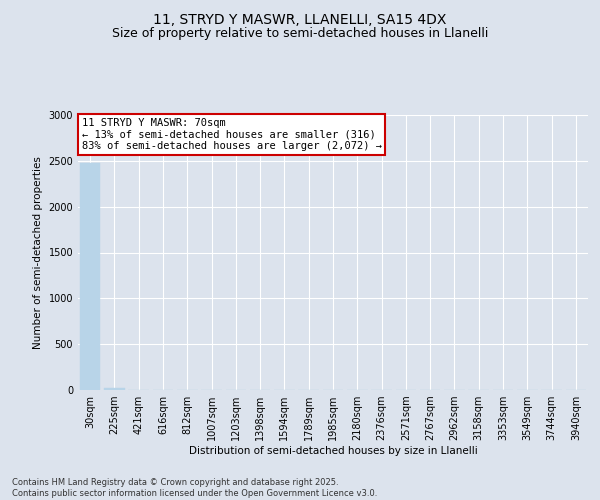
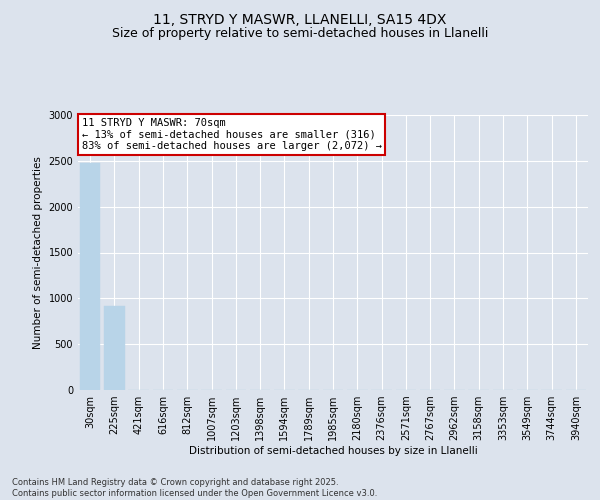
225sqm: 20 -> 920
